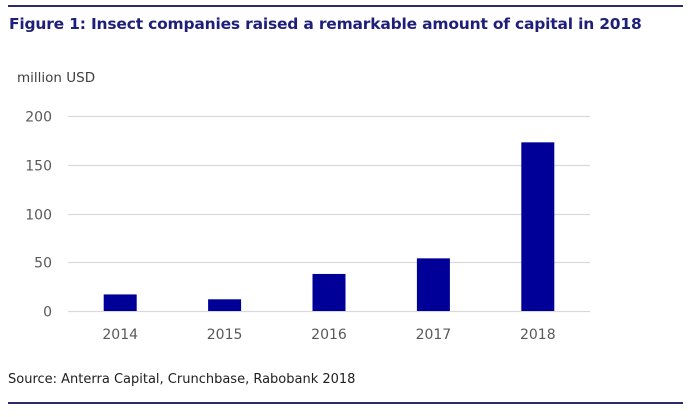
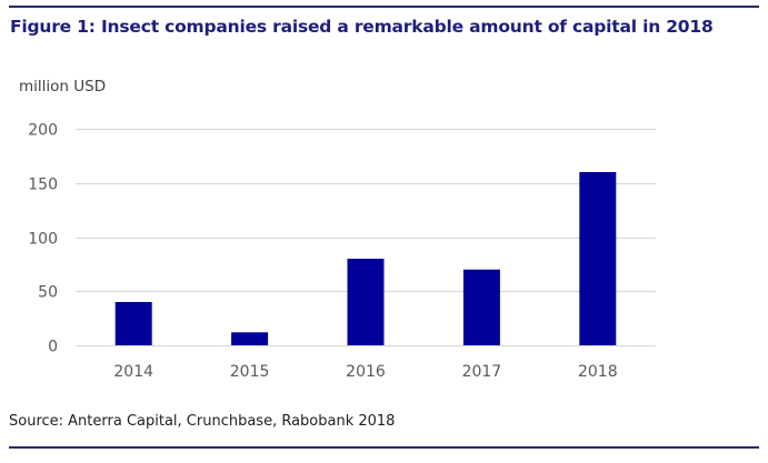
2014: 20 -> 40
2016: 40 -> 80
2017: 50 -> 70
2018: 170 -> 160
